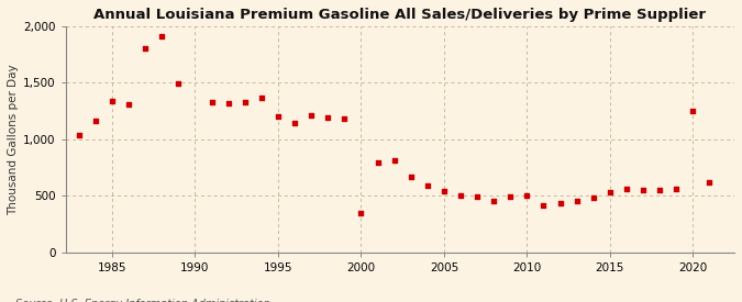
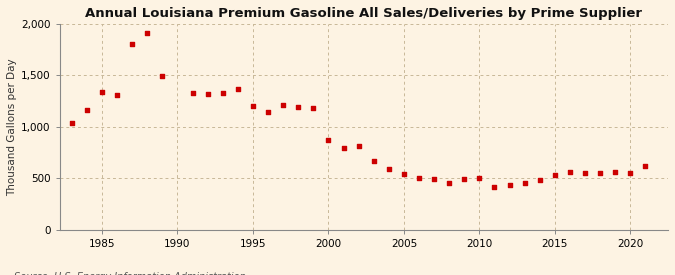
2000: 350 -> 880
2020: 1,250 -> 560
